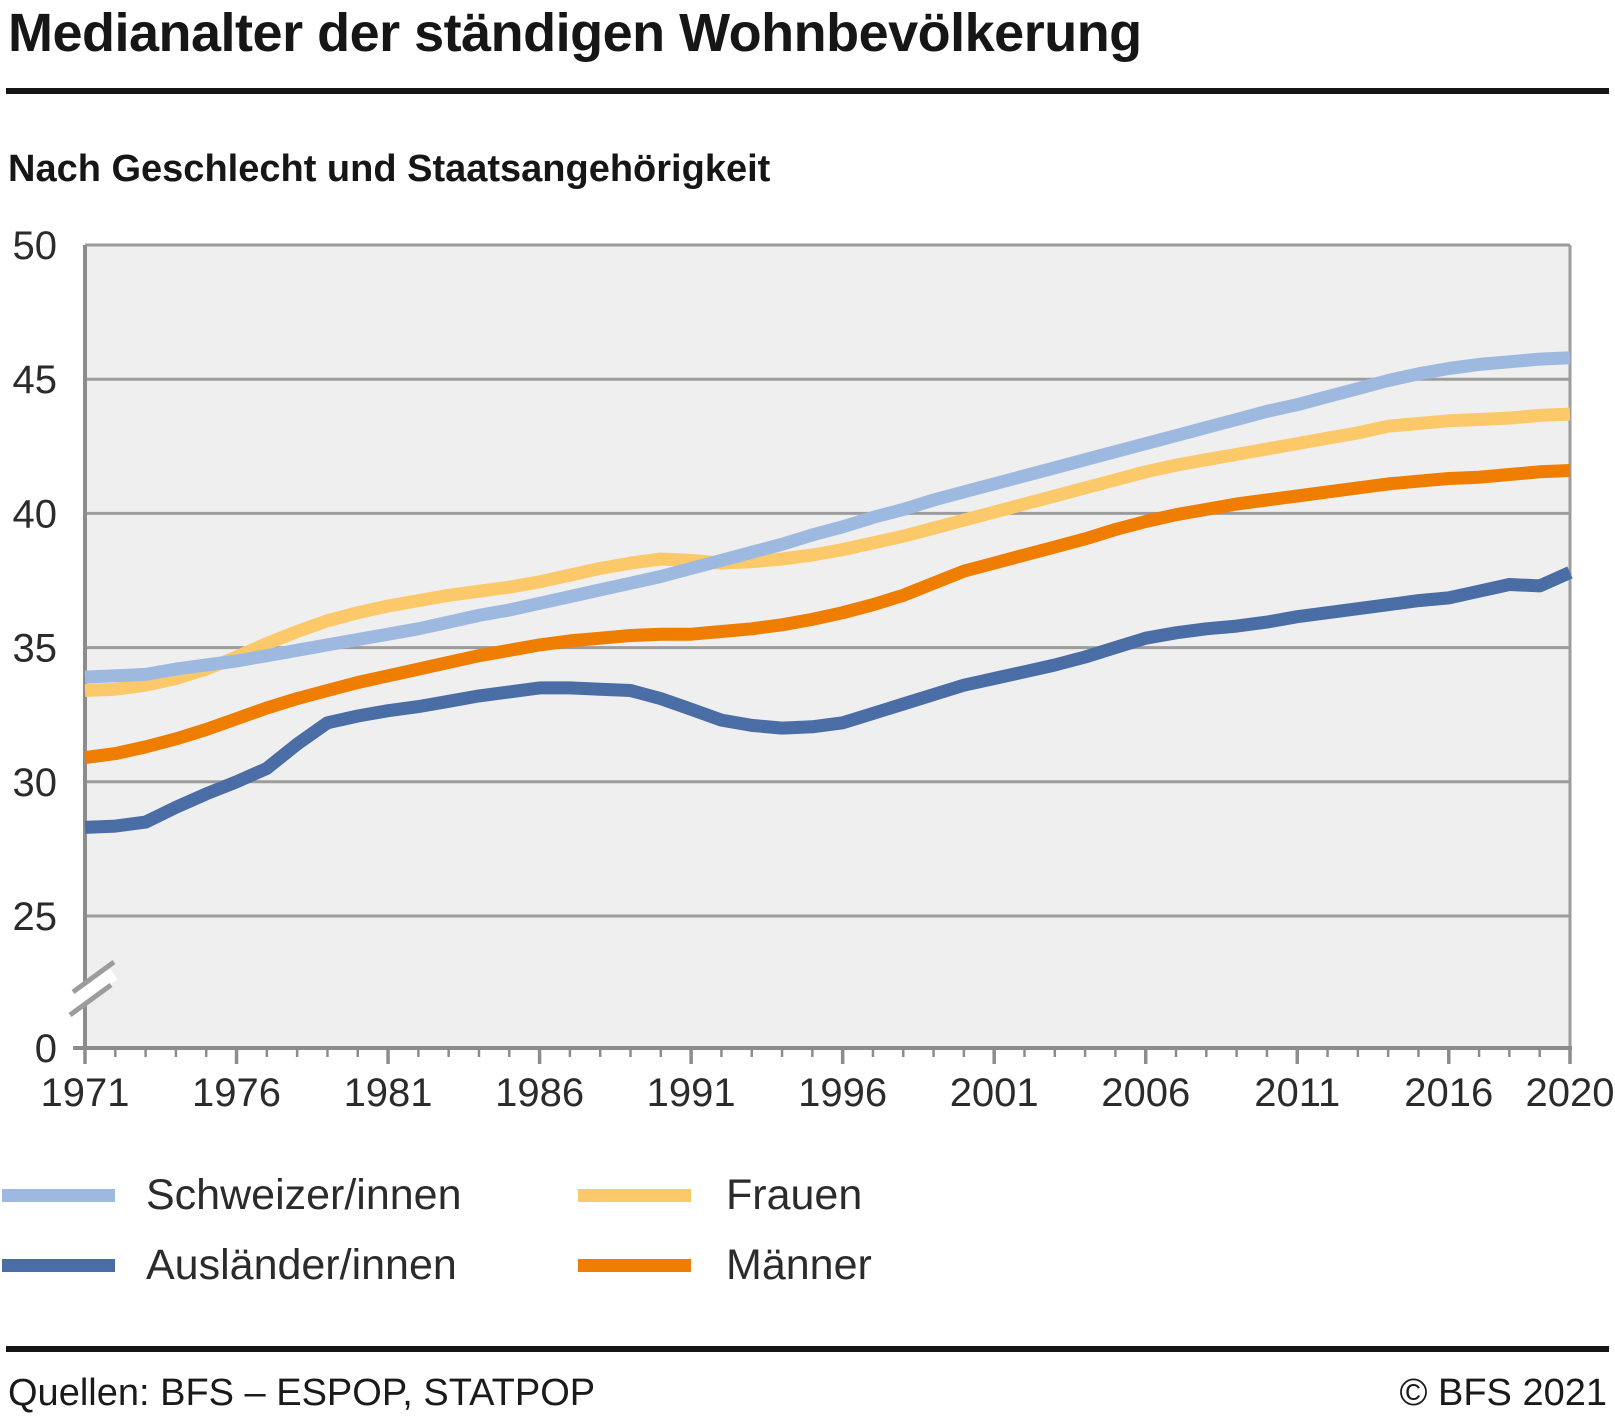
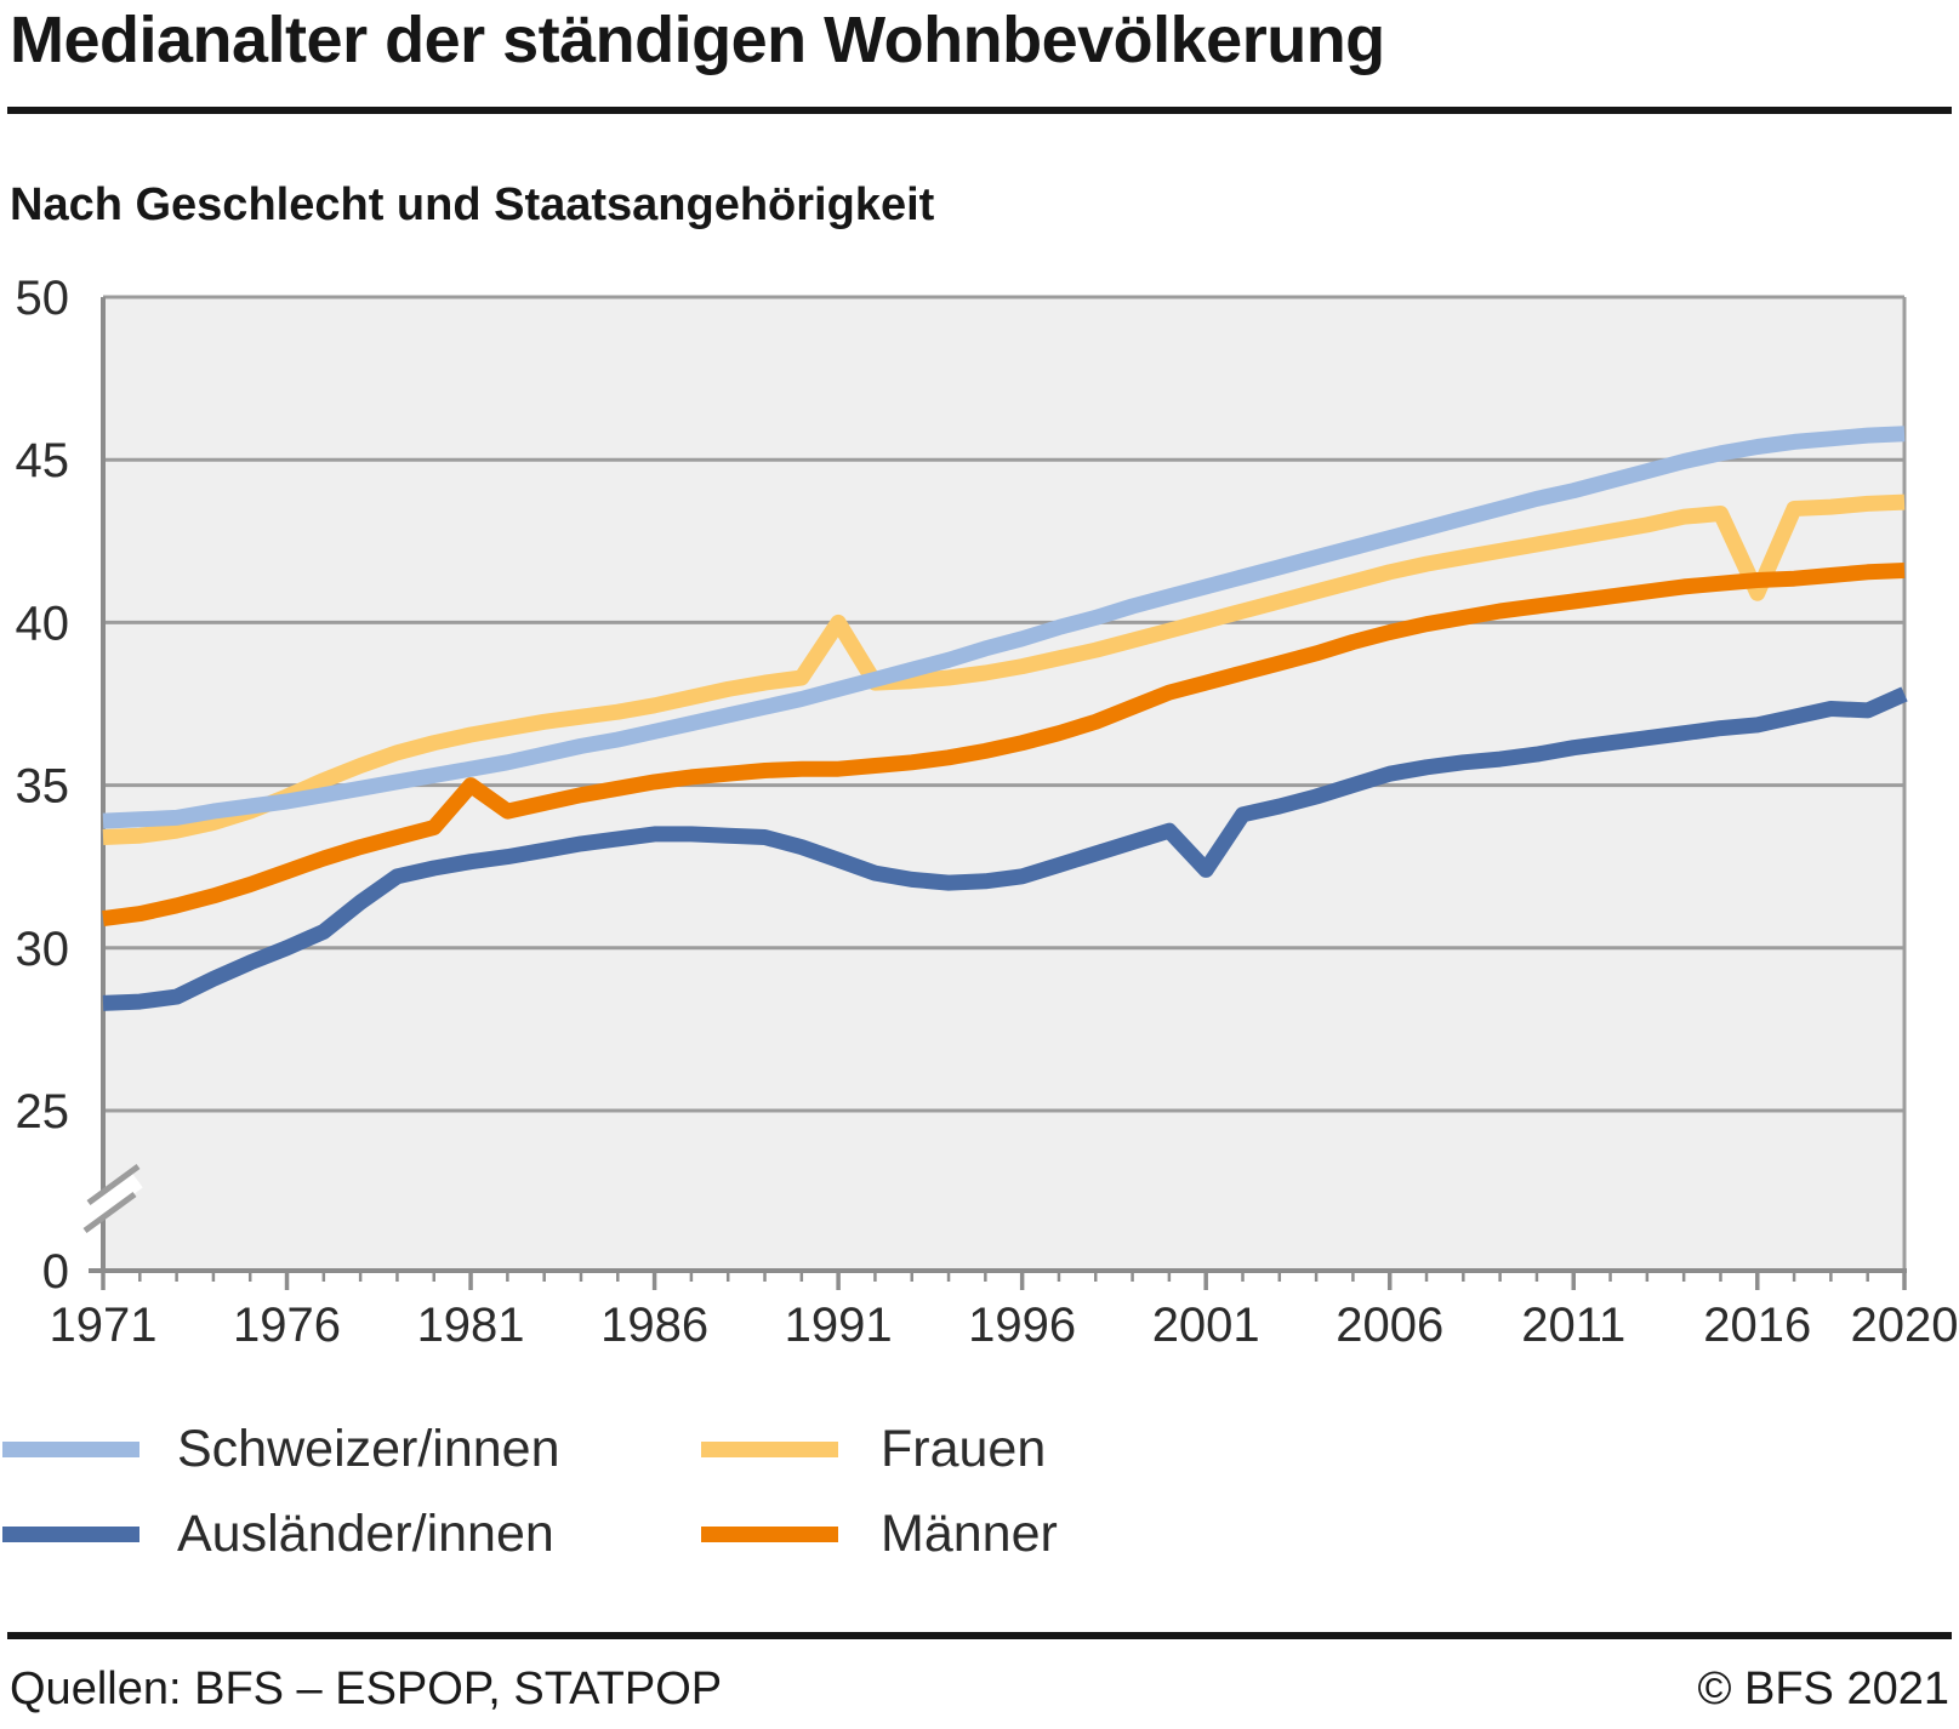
Männer/1981: 34.0 -> 35.0
Frauen/1991: 38.2 -> 40.0
Ausländer/innen/2001: 33.9 -> 32.4
Frauen/2016: 43.5 -> 40.9
